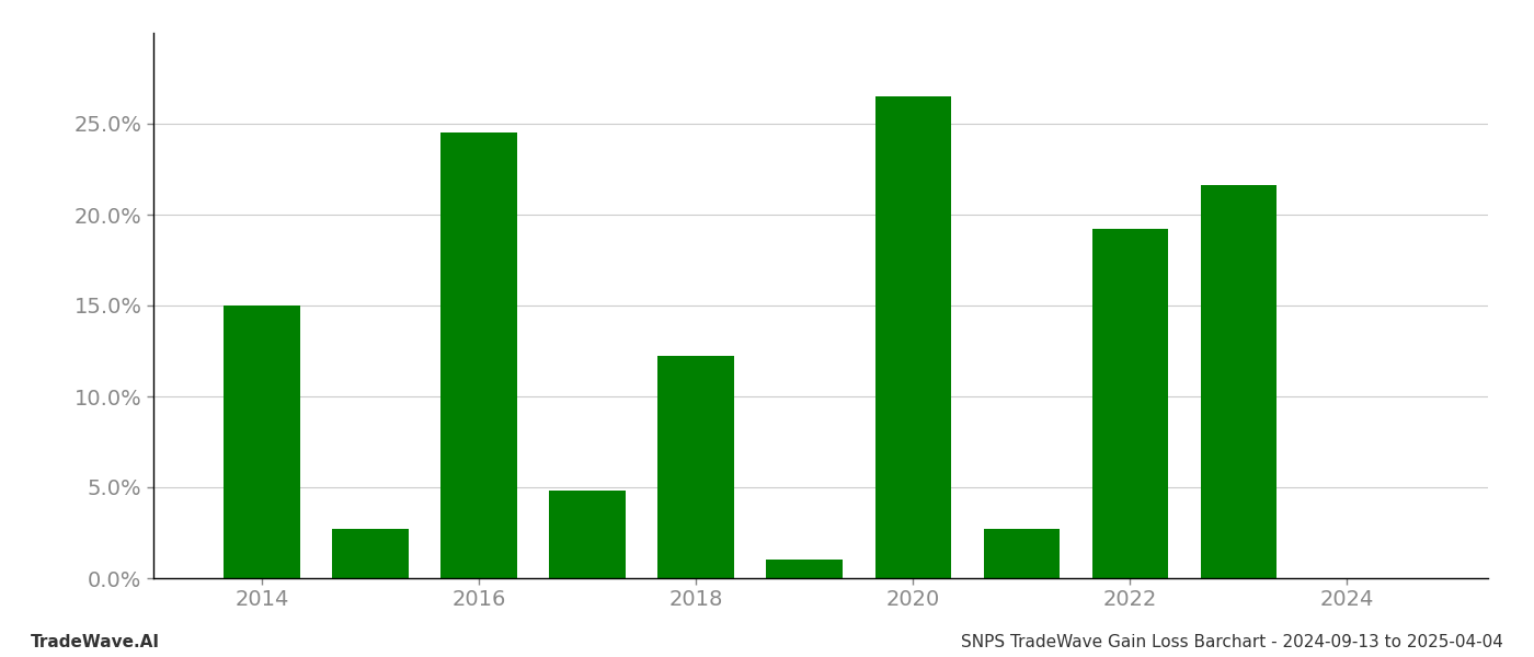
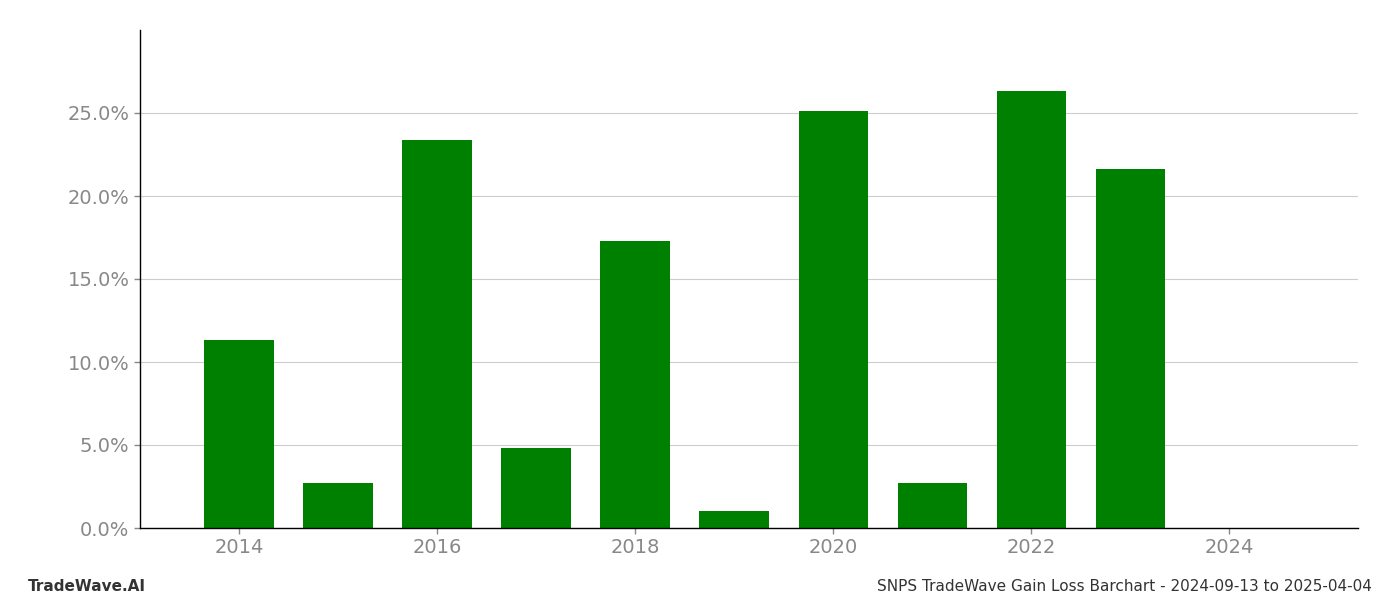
2014: 15.0% -> 11.3%
2016: 24.5% -> 23.4%
2018: 12.2% -> 17.3%
2020: 26.5% -> 25.1%
2022: 19.2% -> 26.3%
